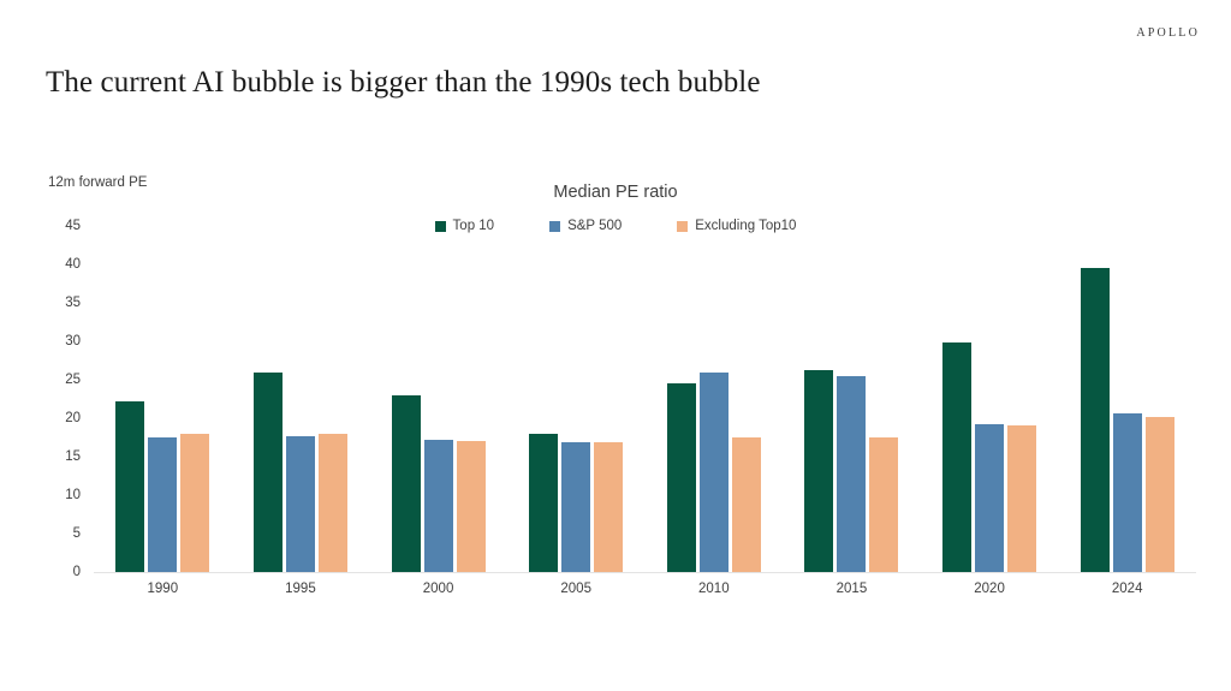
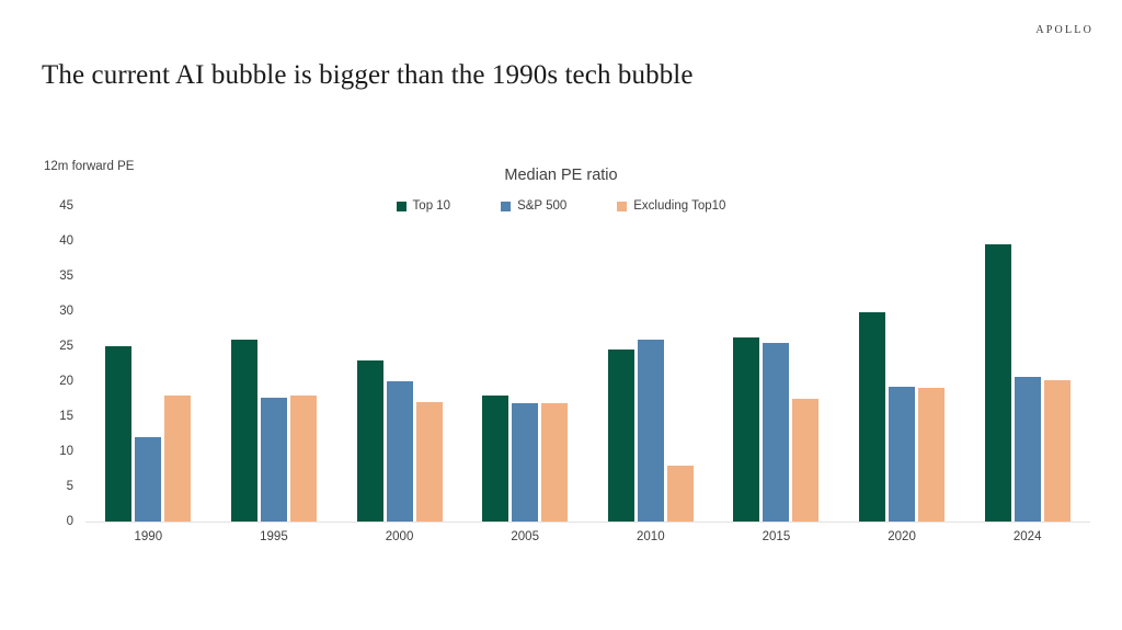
Top 10/1990: 22 -> 25
S&P 500/1990: 18 -> 12
S&P 500/2000: 17 -> 20
Excluding Top10/2010: 18 -> 8
